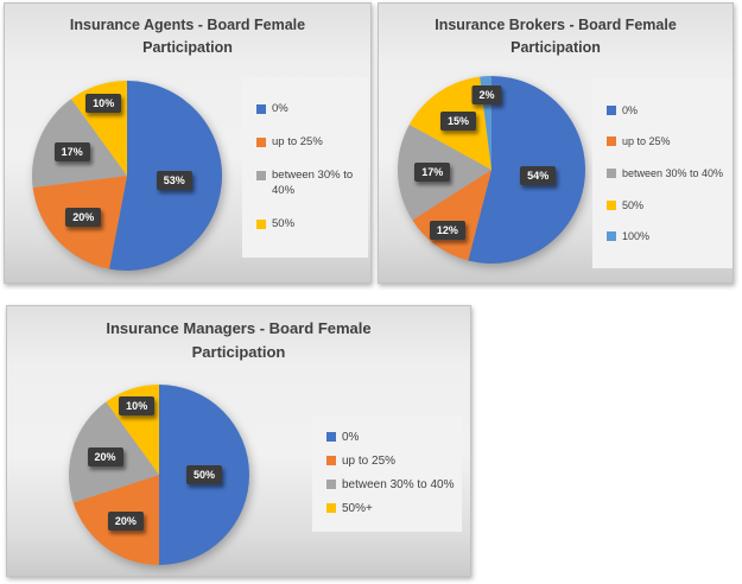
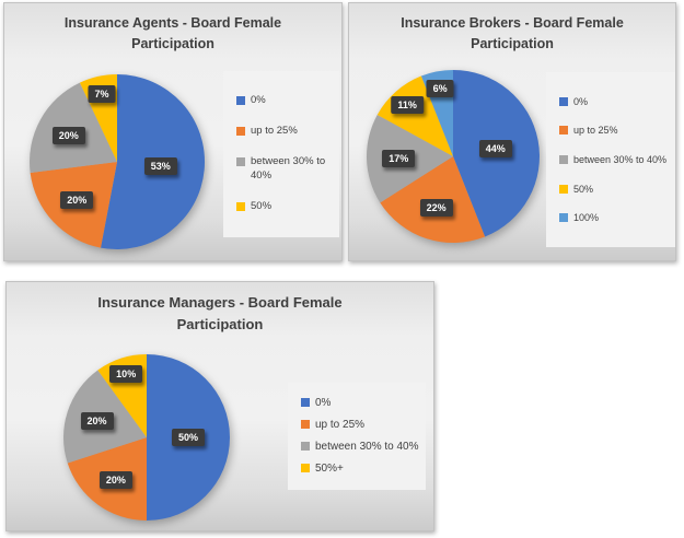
Insurance Agents - Board Female Participation/between 30% to 40%: 17% -> 20%
Insurance Agents - Board Female Participation/50%: 10% -> 7%
Insurance Brokers - Board Female Participation/0%: 54% -> 44%
Insurance Brokers - Board Female Participation/up to 25%: 12% -> 22%
Insurance Brokers - Board Female Participation/50%: 15% -> 11%
Insurance Brokers - Board Female Participation/100%: 2% -> 6%
